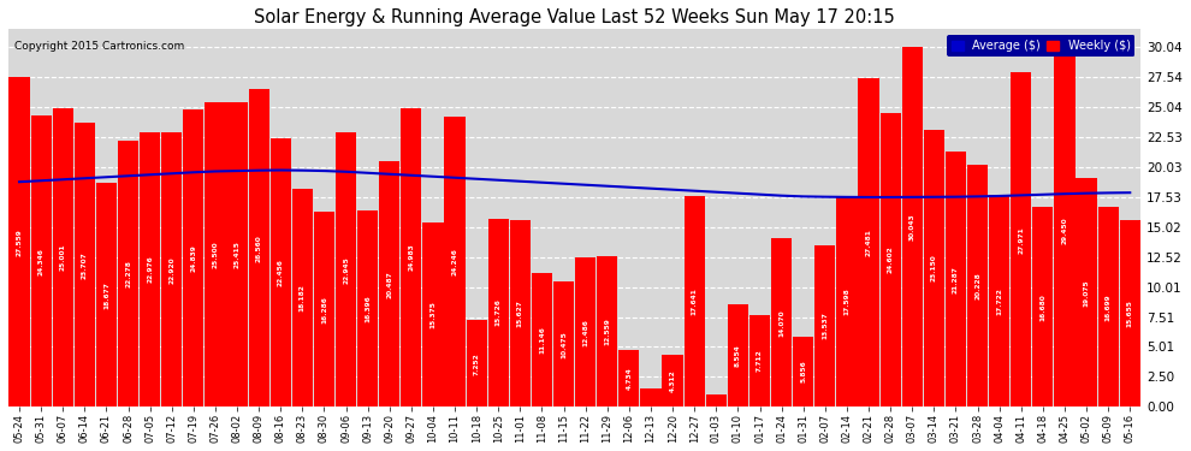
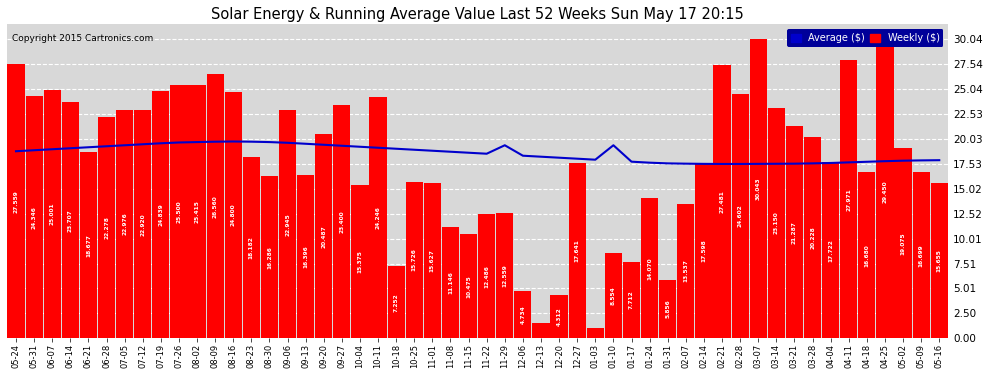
Weekly ($)/08-16: 22.5 -> 24.8
Weekly ($)/09-27: 25.0 -> 23.4
Average ($)/11-29: 18.4 -> 19.4
Average ($)/01-10: 17.9 -> 19.4
